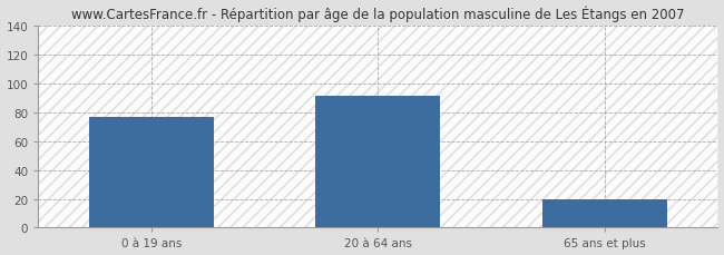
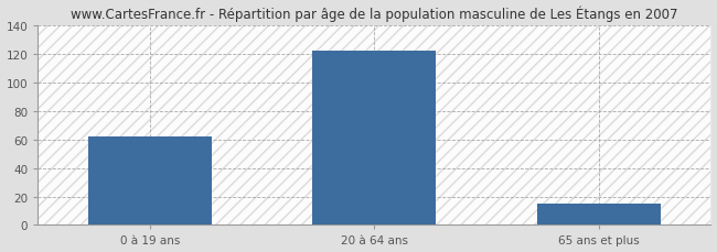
0 à 19 ans: 77 -> 62
20 à 64 ans: 91 -> 122
65 ans et plus: 20 -> 15
